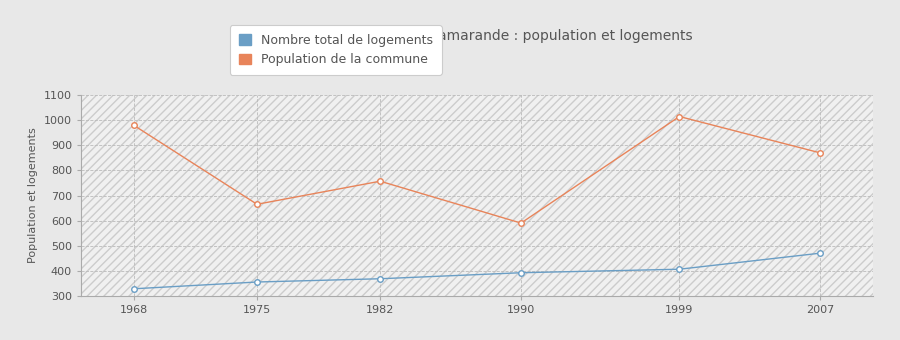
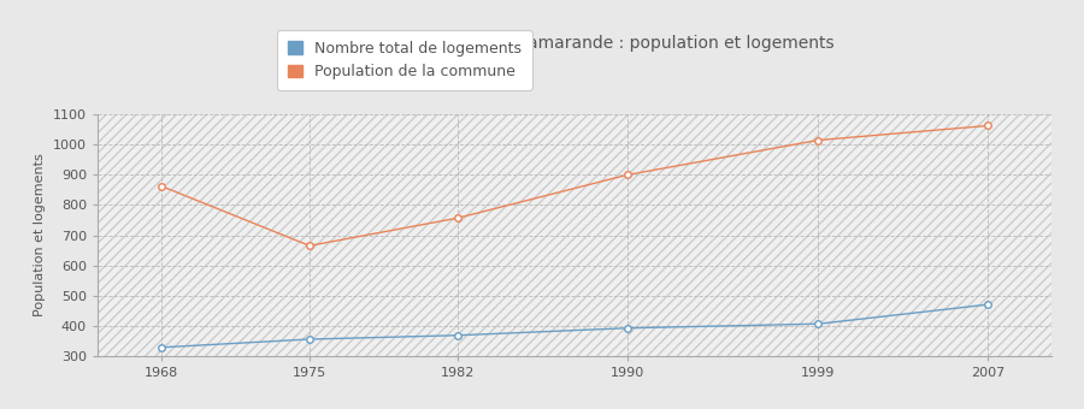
Population de la commune/1968: 980 -> 863
Population de la commune/1990: 590 -> 900
Population de la commune/2007: 870 -> 1063
